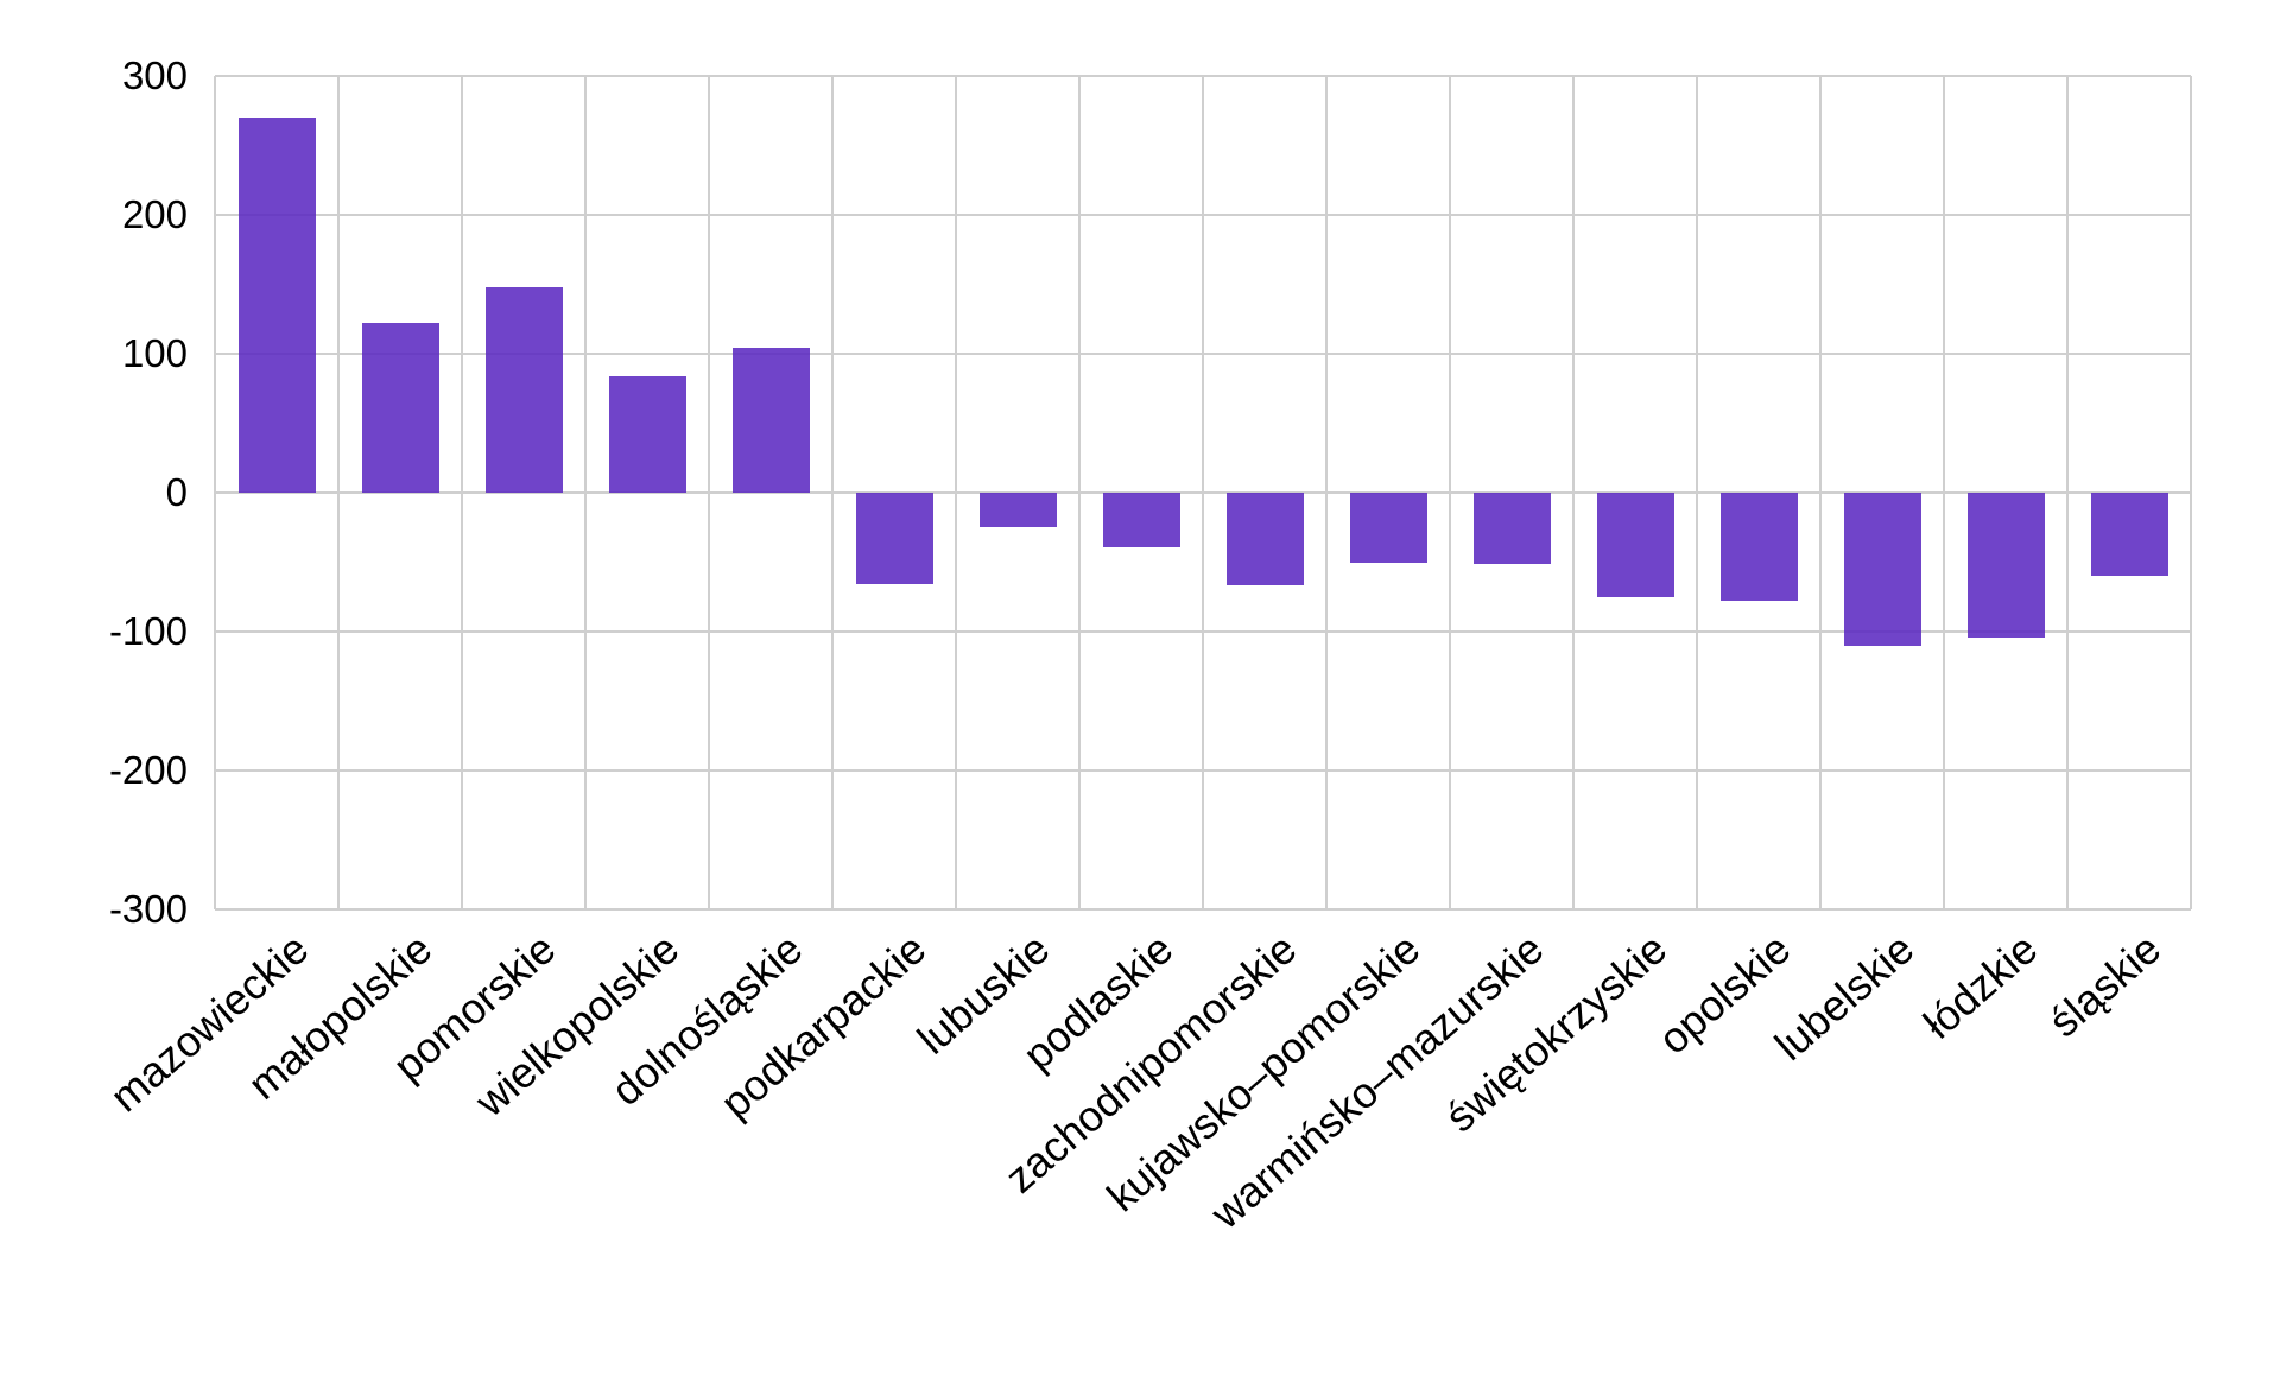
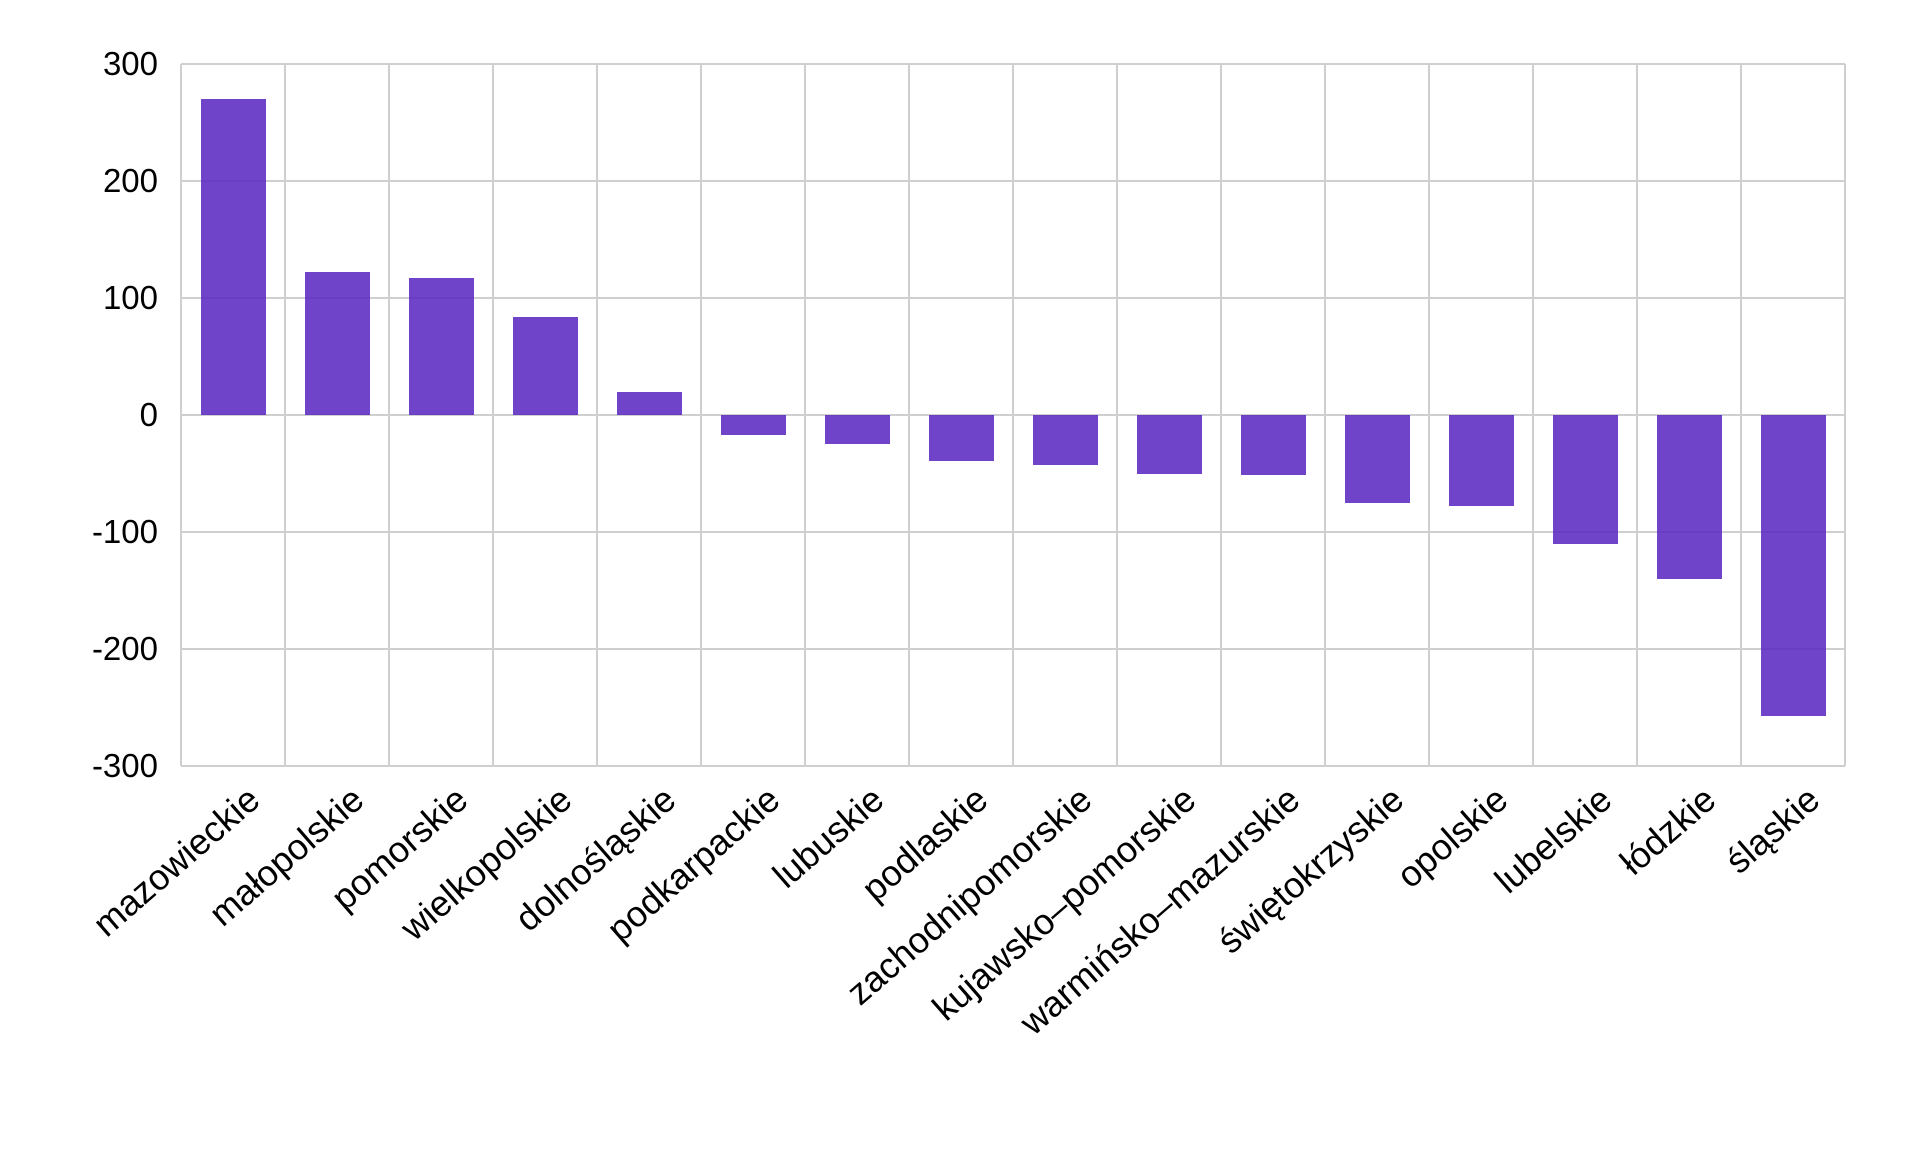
pomorskie: 148 -> 117
dolnośląskie: 104 -> 20
podkarpackie: -66 -> -17
zachodnipomorskie: -67 -> -43
łódzkie: -104 -> -140
śląskie: -60 -> -257
